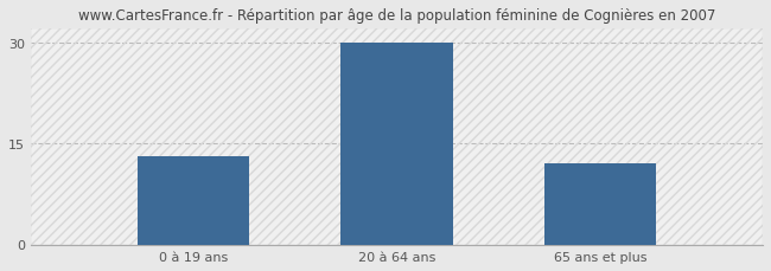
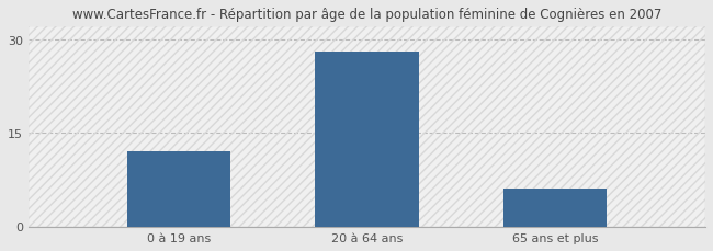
0 à 19 ans: 13 -> 12
20 à 64 ans: 30 -> 28
65 ans et plus: 12 -> 6
